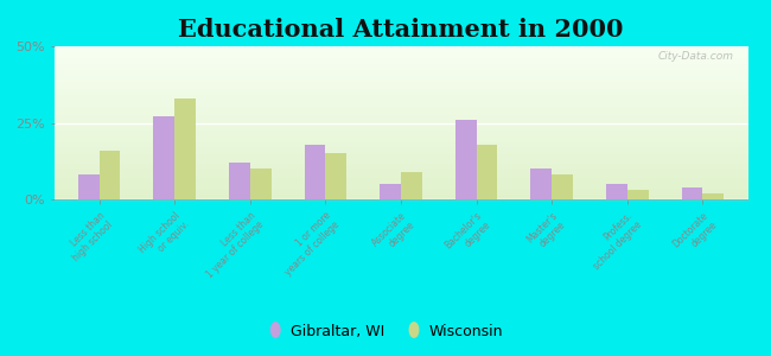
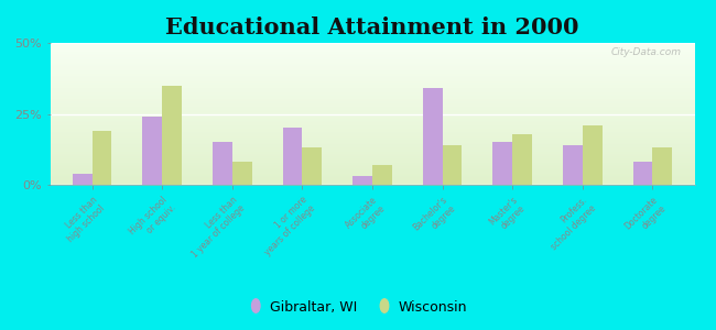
Gibraltar, WI/Less than high school: 8% -> 4%
Wisconsin/Less than high school: 16% -> 19%
Gibraltar, WI/High school or equiv.: 27% -> 24%
Wisconsin/High school or equiv.: 33% -> 35%
Gibraltar, WI/Less than 1 year of college: 12% -> 15%
Wisconsin/Less than 1 year of college: 10% -> 8%
Gibraltar, WI/1 or more years of college: 18% -> 20%
Wisconsin/1 or more years of college: 15% -> 13%
Gibraltar, WI/Associate degree: 5% -> 3%
Wisconsin/Associate degree: 9% -> 7%
Gibraltar, WI/Bachelor's degree: 26% -> 34%
Wisconsin/Bachelor's degree: 18% -> 14%
Gibraltar, WI/Master's degree: 10% -> 15%
Wisconsin/Master's degree: 8% -> 18%
Gibraltar, WI/Profess. school degree: 5% -> 14%
Wisconsin/Profess. school degree: 3% -> 21%
Gibraltar, WI/Doctorate degree: 4% -> 8%
Wisconsin/Doctorate degree: 2% -> 13%
